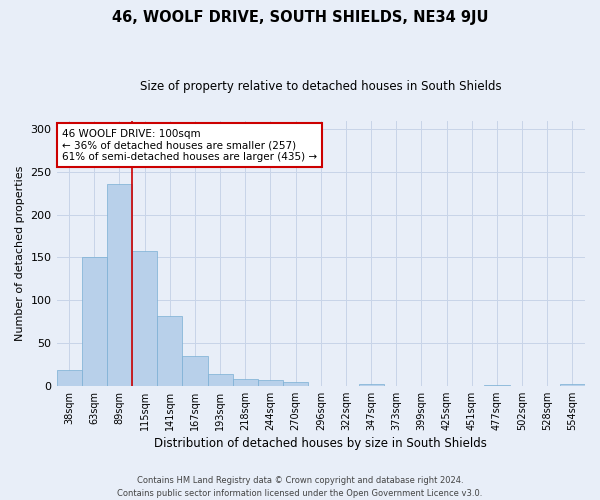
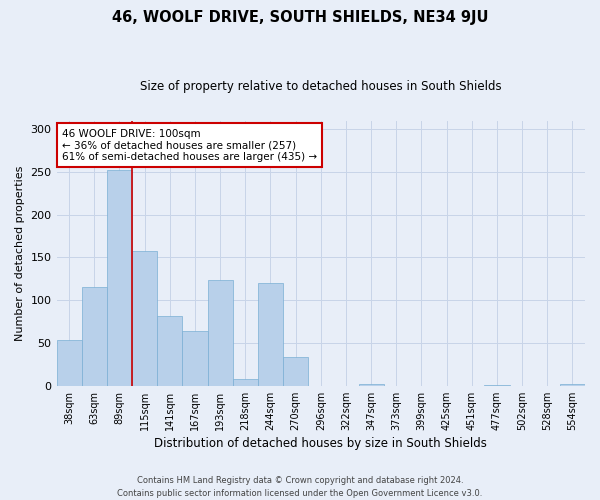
38sqm: 19 -> 54
63sqm: 151 -> 116
89sqm: 236 -> 252
167sqm: 35 -> 64
193sqm: 14 -> 124
244sqm: 7 -> 120
270sqm: 4 -> 34
